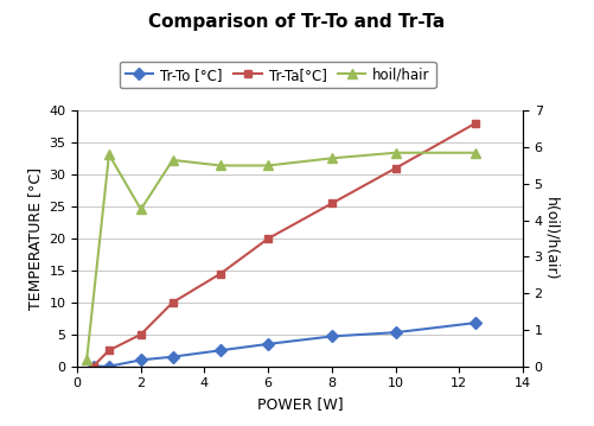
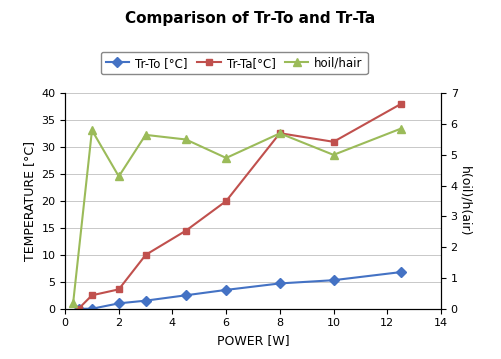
Tr-Ta[°C]/2: 5.0 -> 3.6
hoil/hair/6: 5.50 -> 4.90
Tr-Ta[°C]/8: 25.5 -> 32.6
hoil/hair/10: 5.85 -> 5.00
